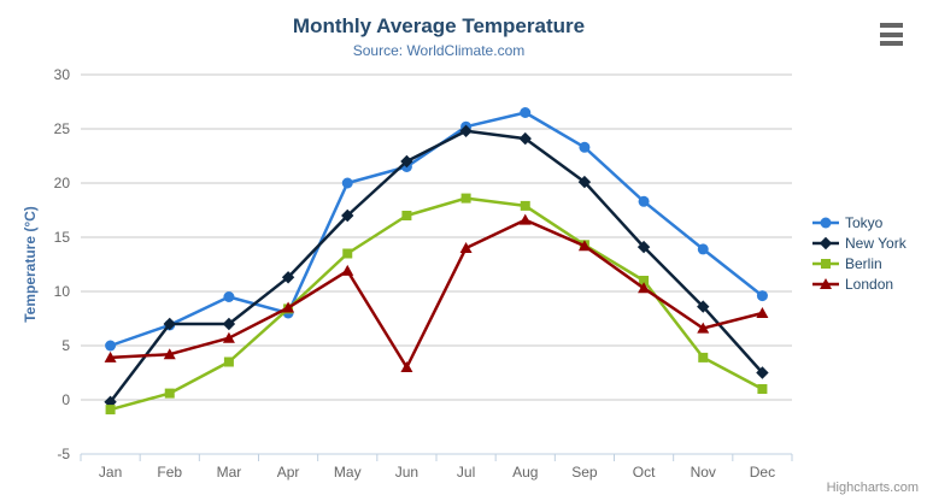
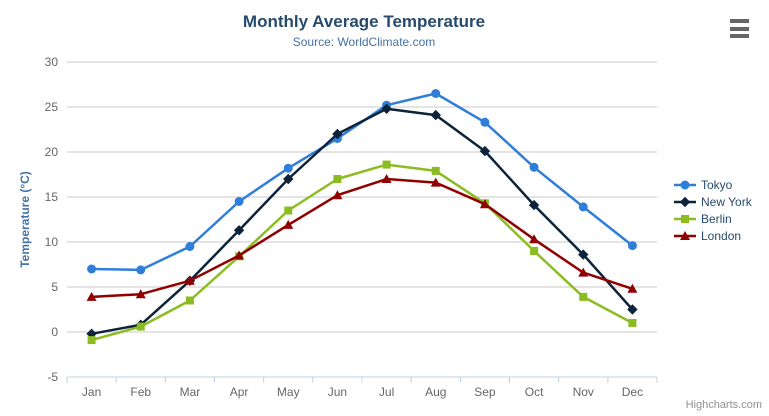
Tokyo/Jan: 5 -> 7
New York/Feb: 7 -> 1
New York/Mar: 7 -> 6
Tokyo/Apr: 8 -> 14
Tokyo/May: 20 -> 18
London/Jun: 3 -> 15
London/Jul: 14 -> 17
Berlin/Oct: 11 -> 9
London/Dec: 8 -> 5
